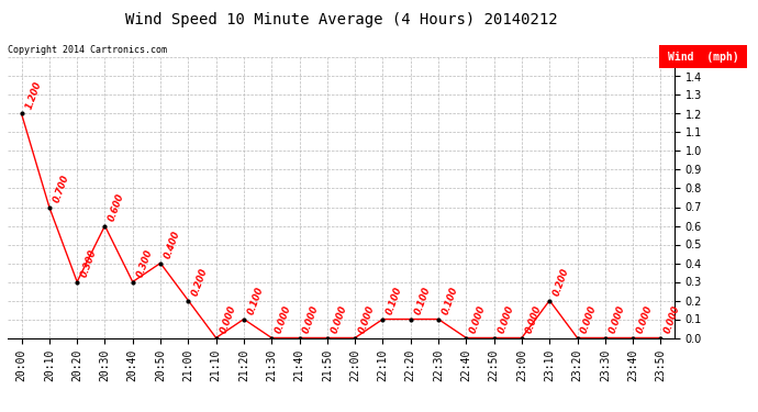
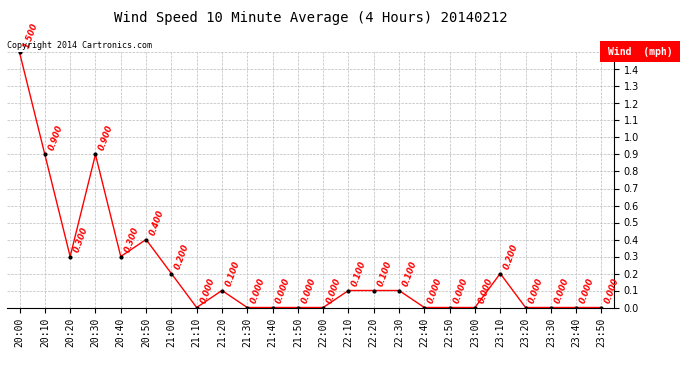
20:00: 1.2 -> 1.5
20:10: 0.700 -> 0.900
20:30: 0.600 -> 0.900
